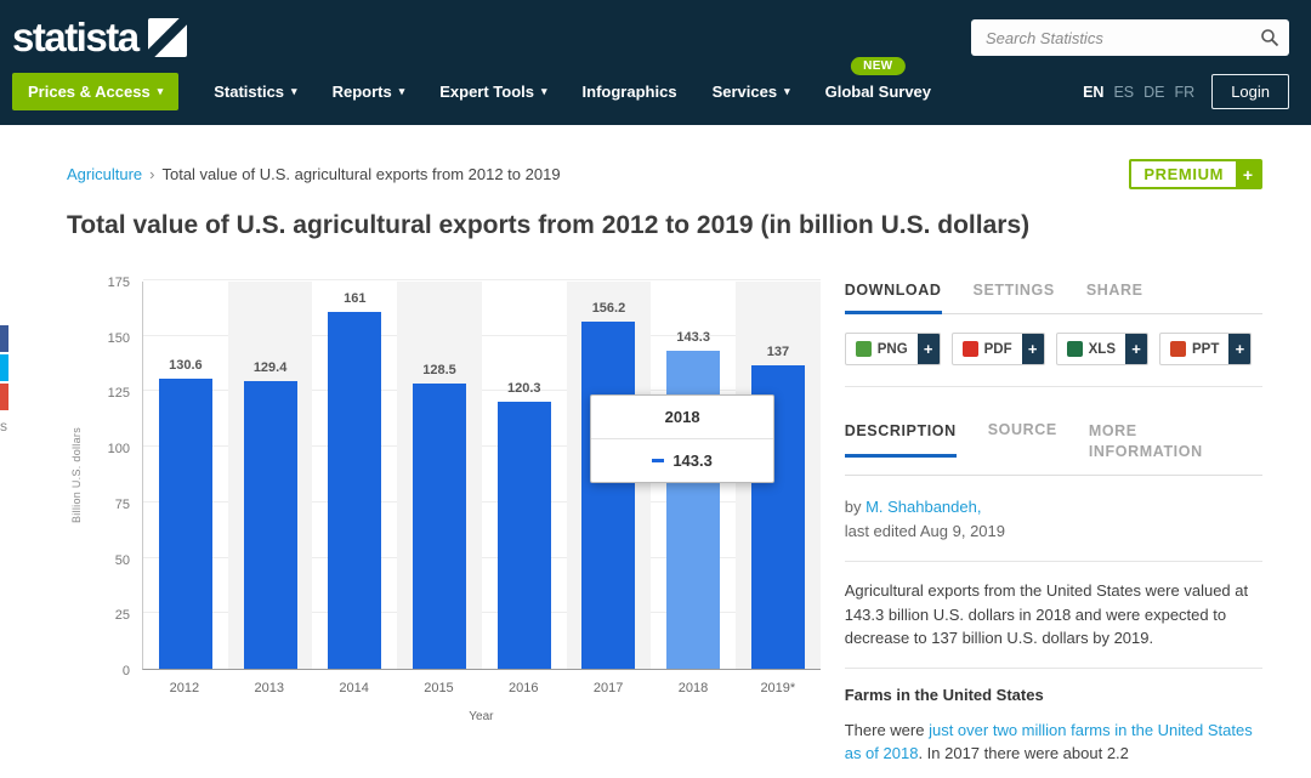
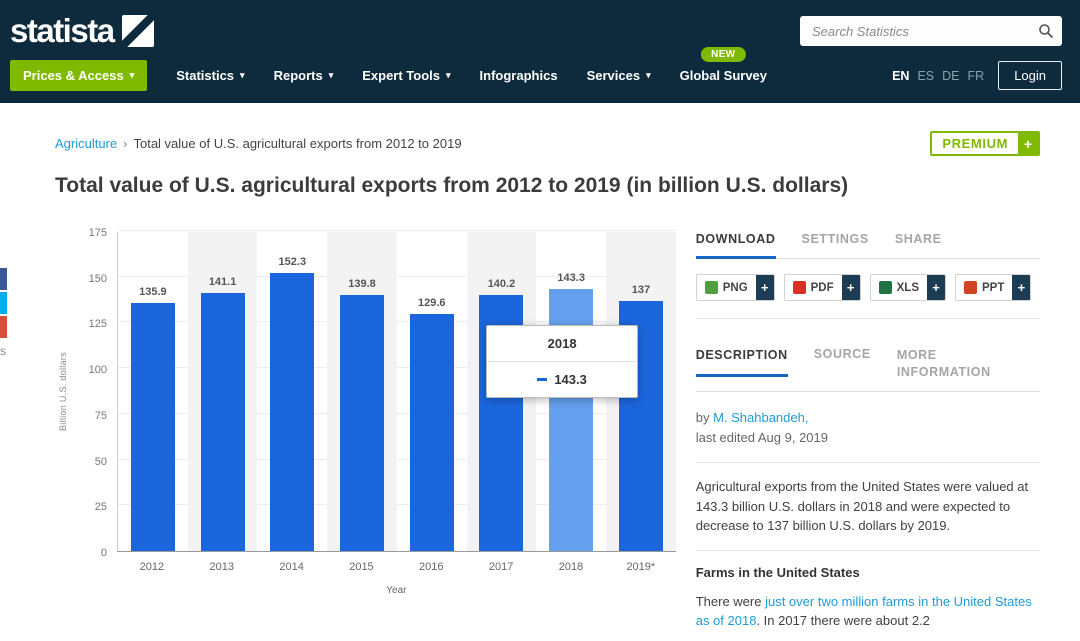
2012: 130.6 -> 135.9
2013: 129.4 -> 141.1
2014: 161 -> 152.3
2015: 128.5 -> 139.8
2016: 120.3 -> 129.6
2017: 156.2 -> 140.2
